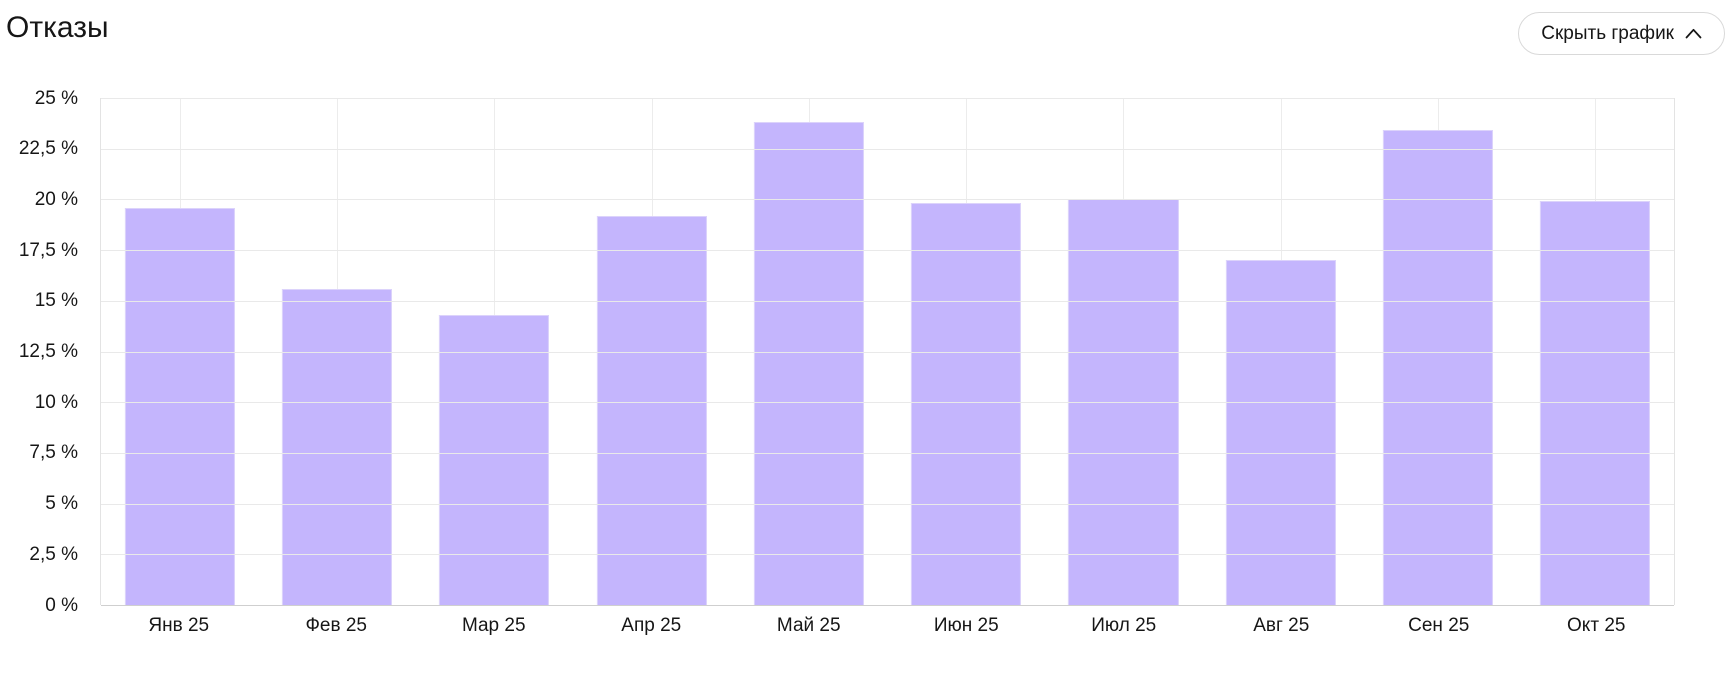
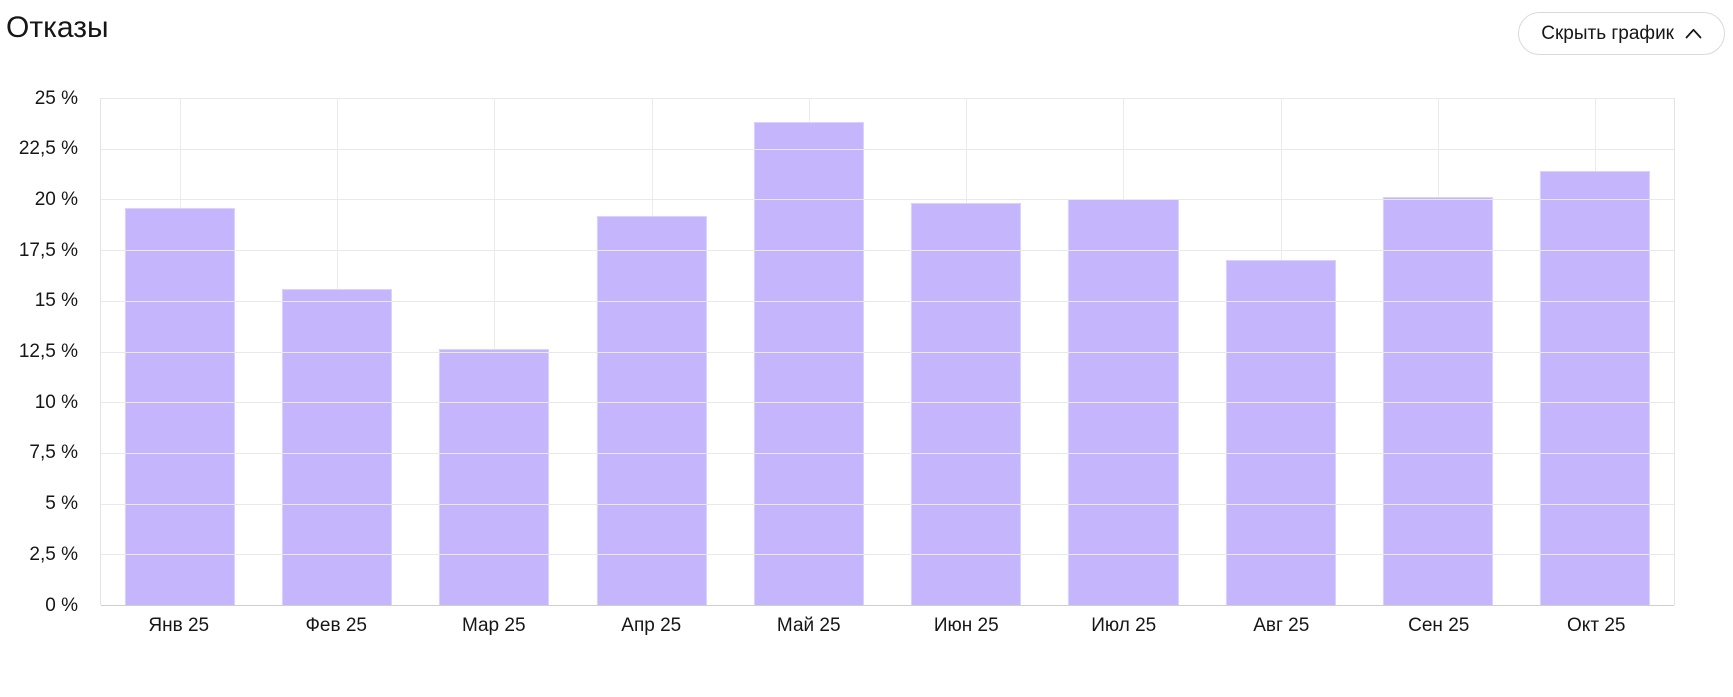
Мар 25: 14.3% -> 12.6%
Сен 25: 23.4% -> 20.1%
Окт 25: 19.9% -> 21.4%
